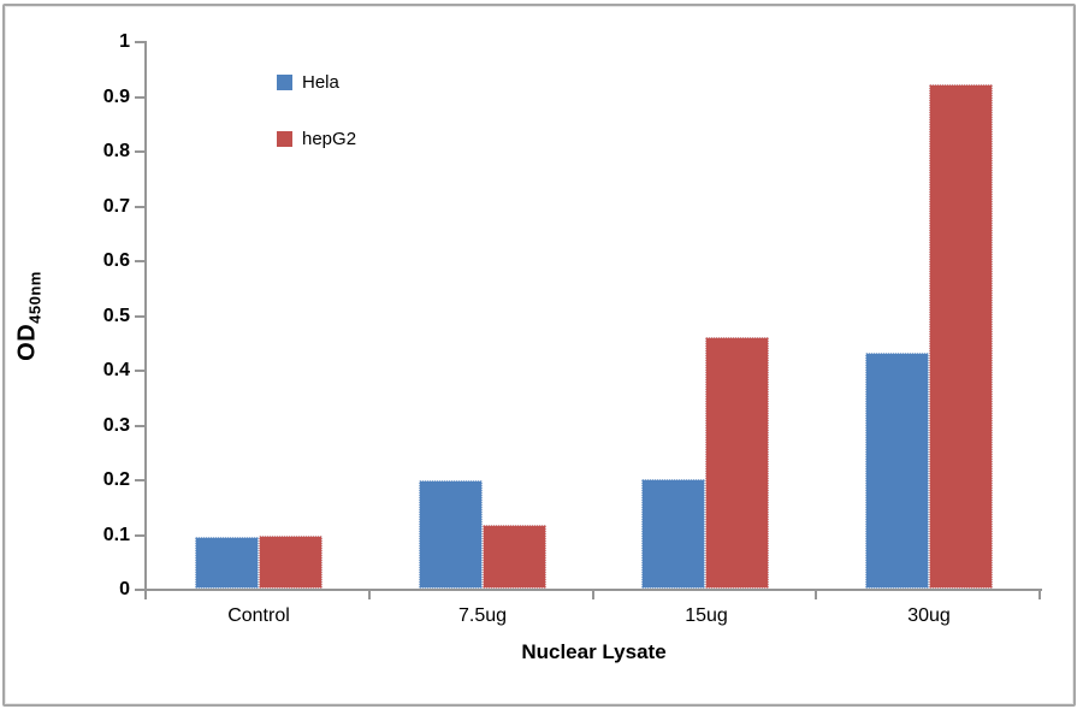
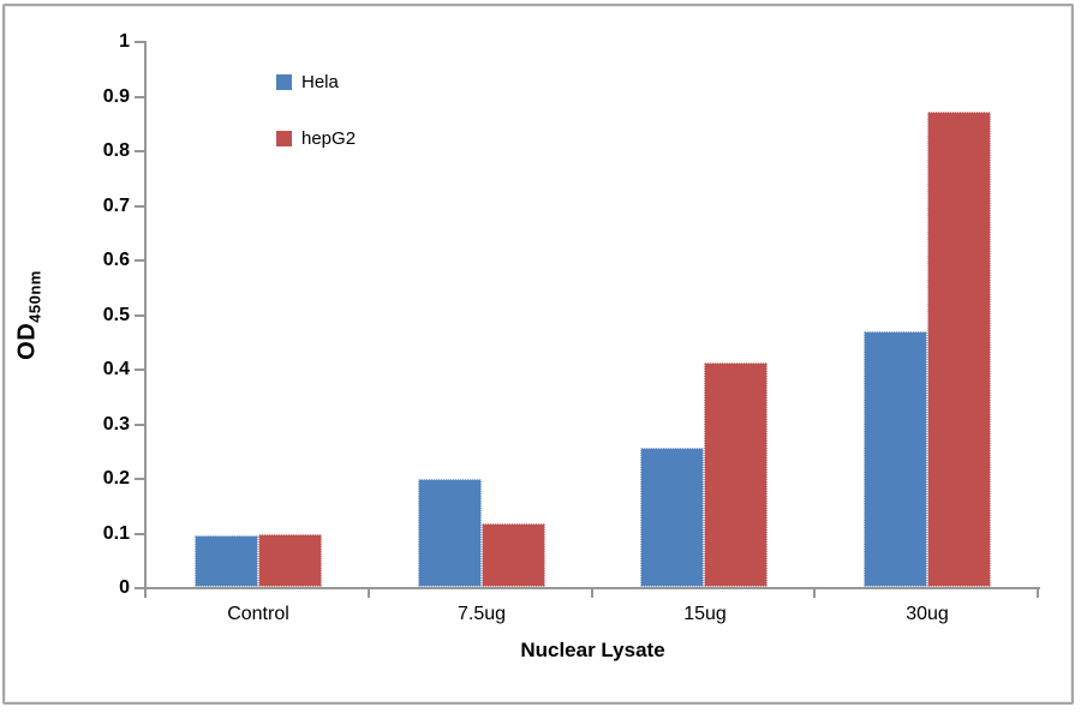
Hela/15ug: 0.20 -> 0.26
hepG2/15ug: 0.46 -> 0.41
Hela/30ug: 0.43 -> 0.47
hepG2/30ug: 0.92 -> 0.87
